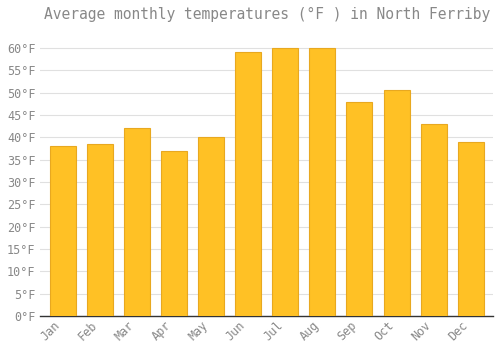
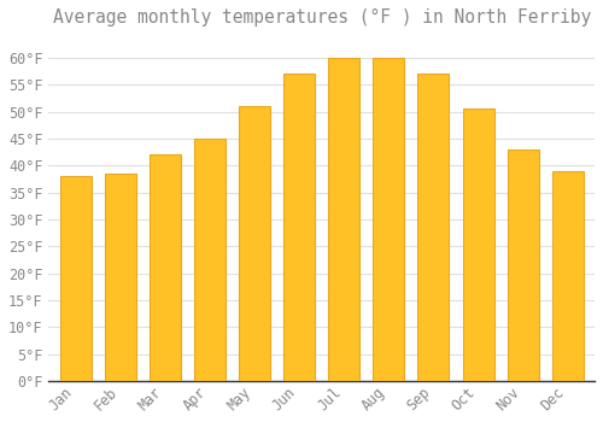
Apr: 37.0°F -> 45.0°F
May: 40.0°F -> 51.0°F
Jun: 59.0°F -> 57.0°F
Sep: 48.0°F -> 57.0°F
